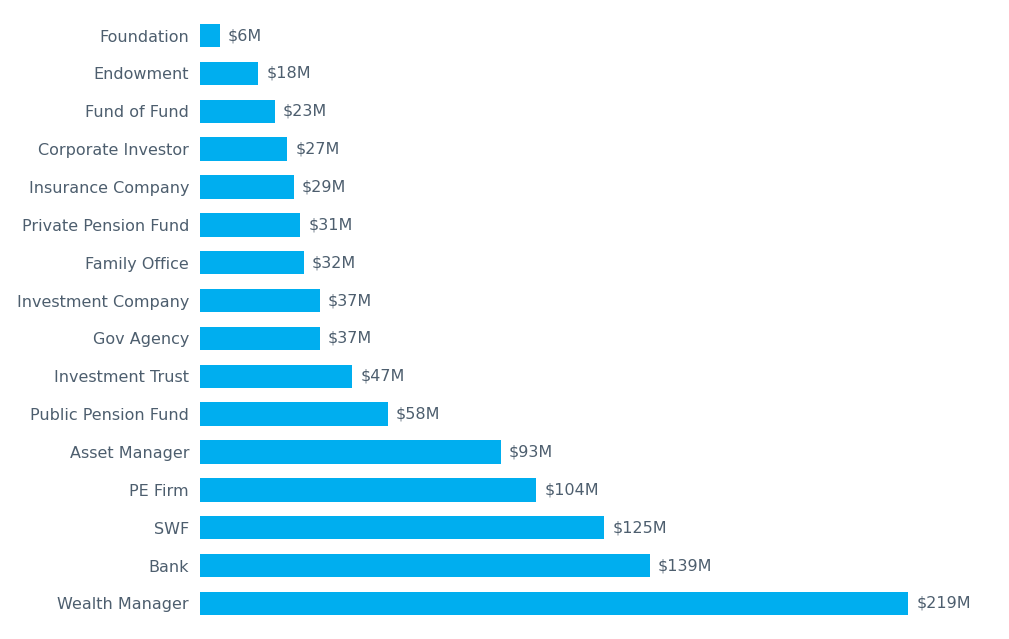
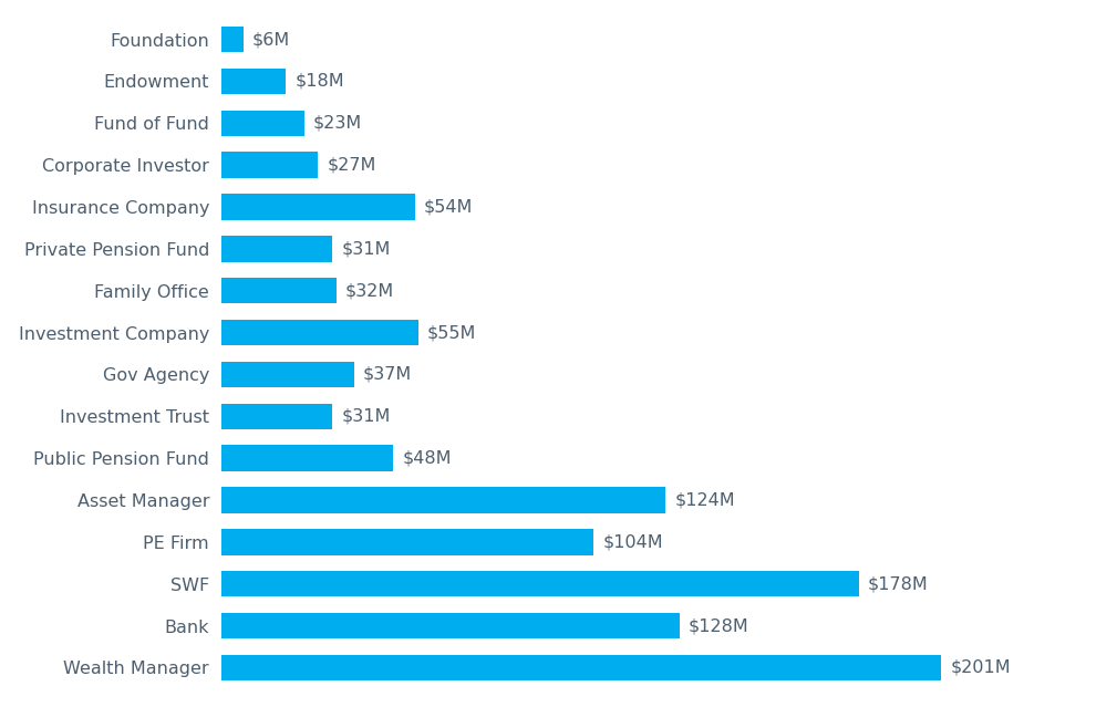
Insurance Company: $29M -> $54M
Investment Company: $37M -> $55M
Investment Trust: $47M -> $31M
Public Pension Fund: $58M -> $48M
Asset Manager: $93M -> $124M
SWF: $125M -> $178M
Bank: $139M -> $128M
Wealth Manager: $219M -> $201M
